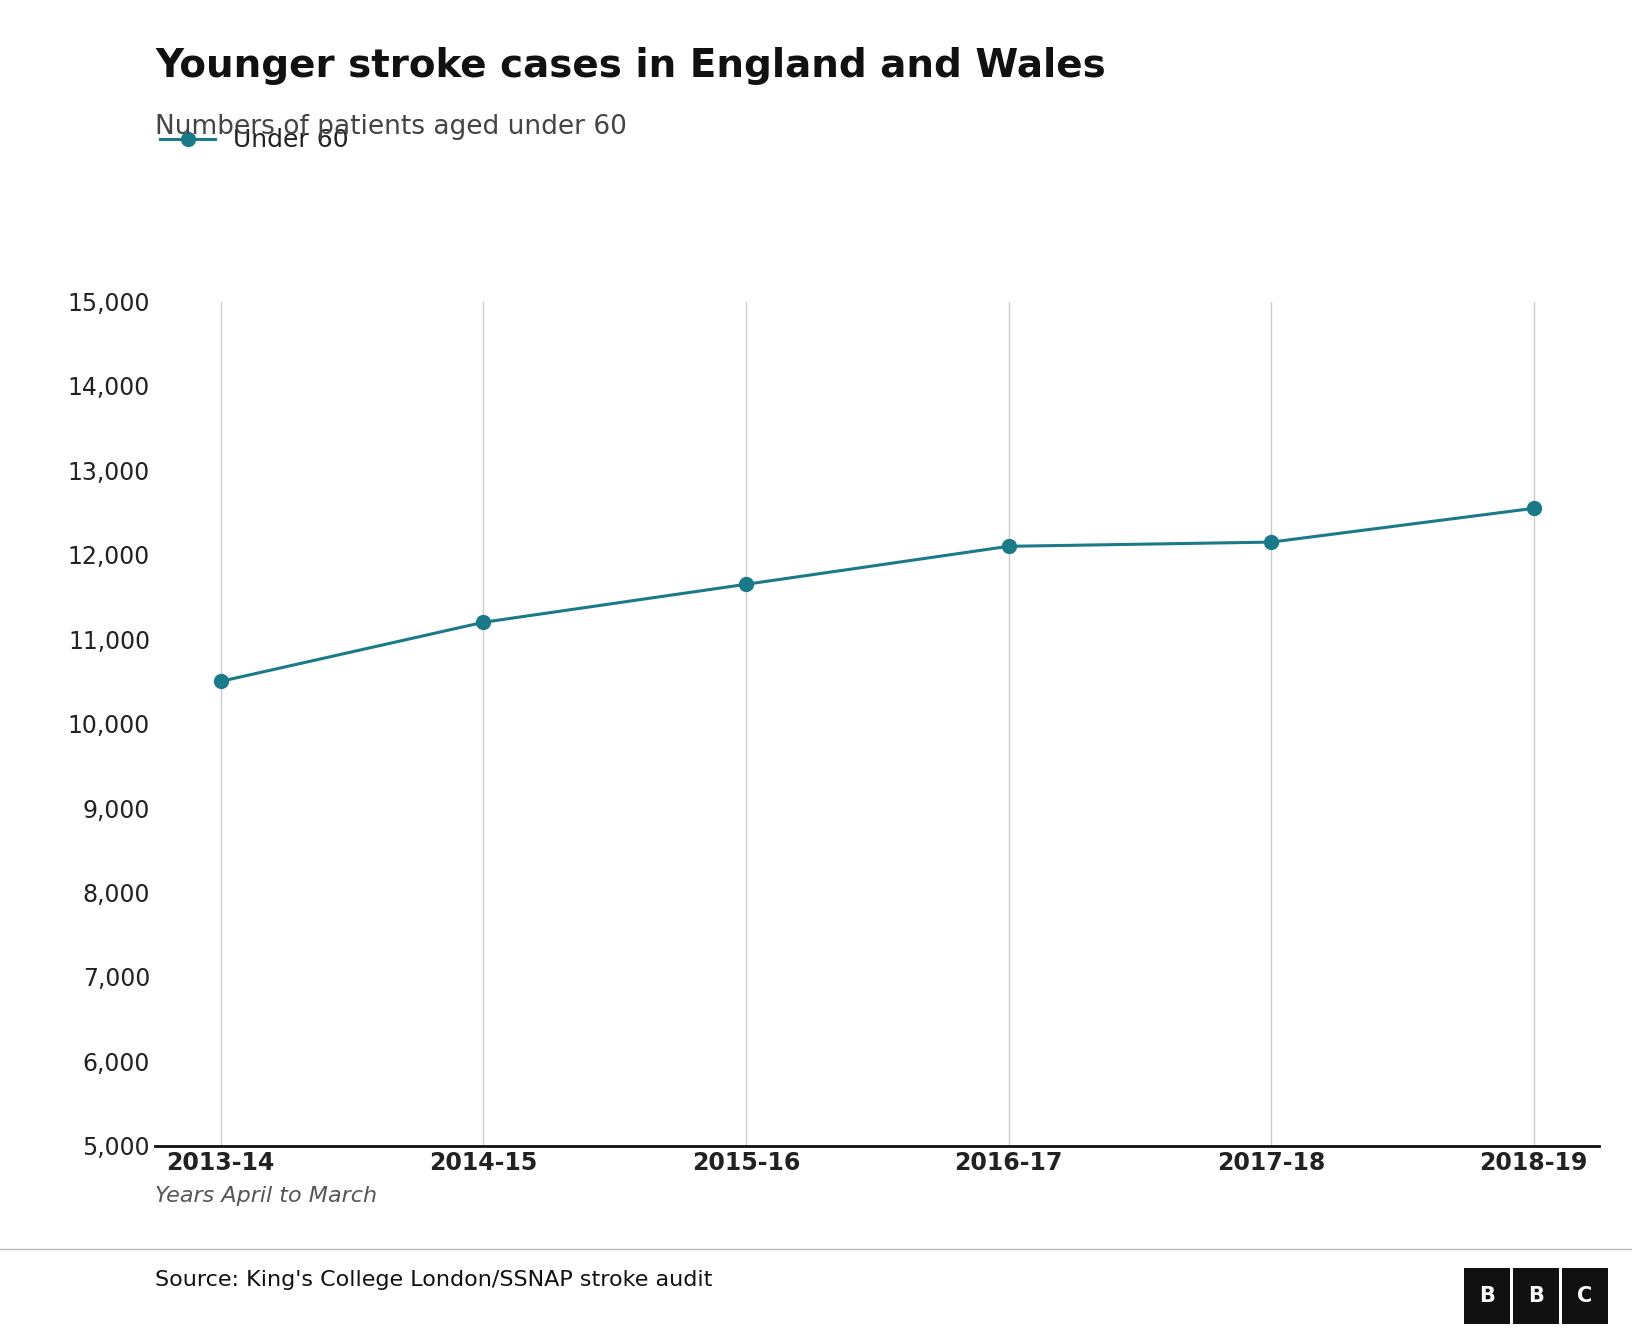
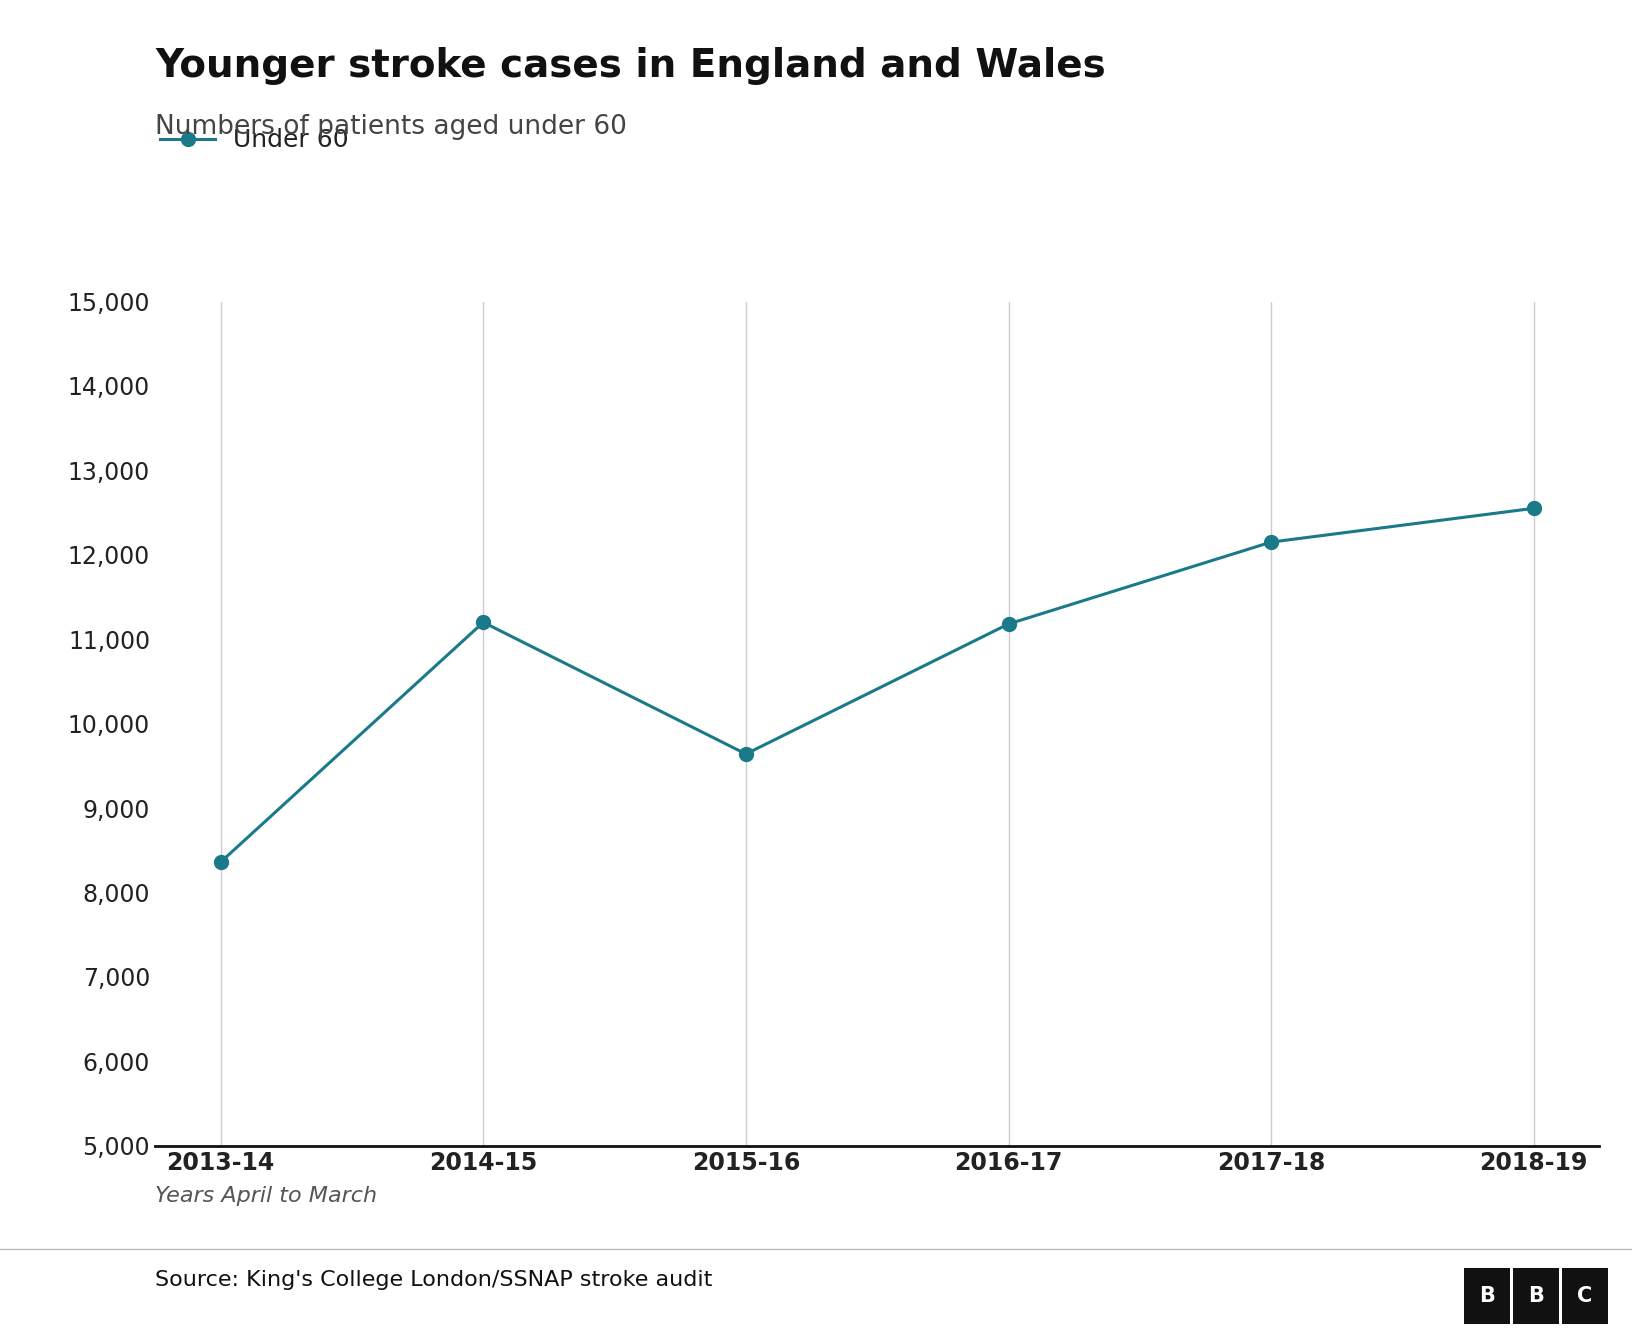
2013-14: 10,500 -> 8,360
2015-16: 11,650 -> 9,640
2016-17: 12,100 -> 11,180
